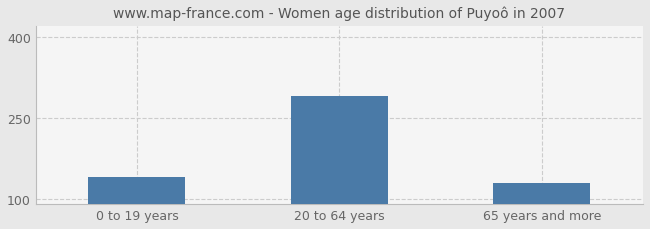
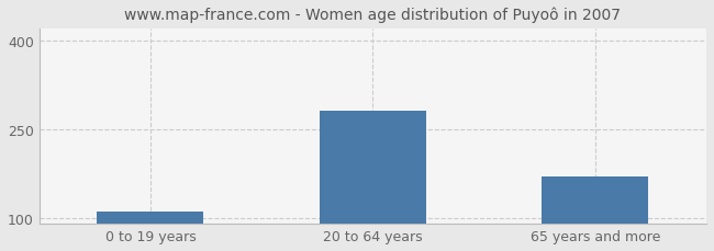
0 to 19 years: 140 -> 110
20 to 64 years: 290 -> 280
65 years and more: 130 -> 170
